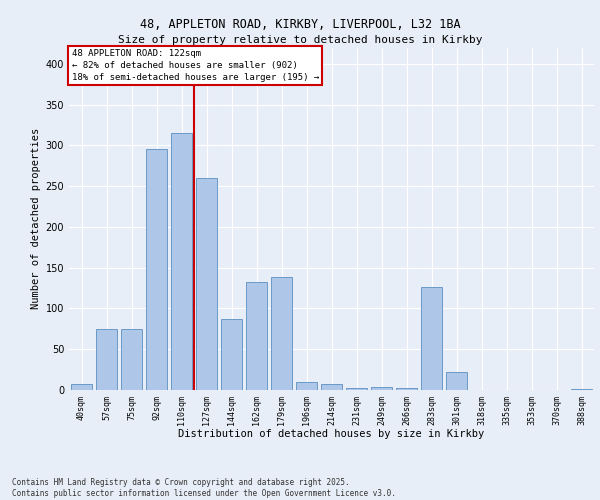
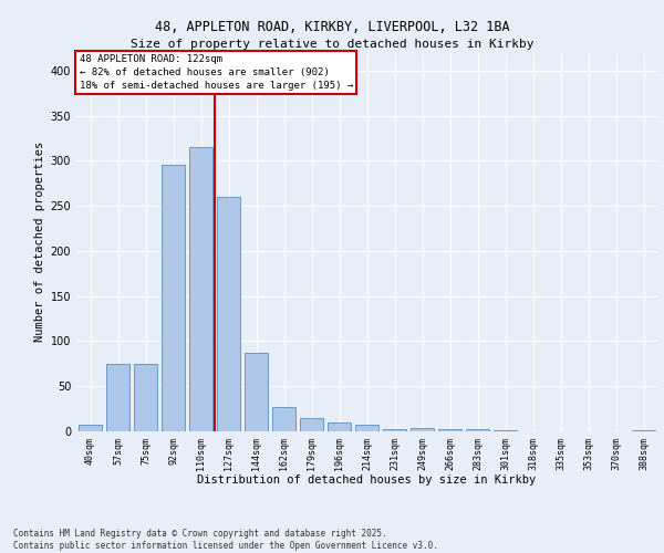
162sqm: 132 -> 27
179sqm: 138 -> 15
283sqm: 126 -> 2
301sqm: 22 -> 1
